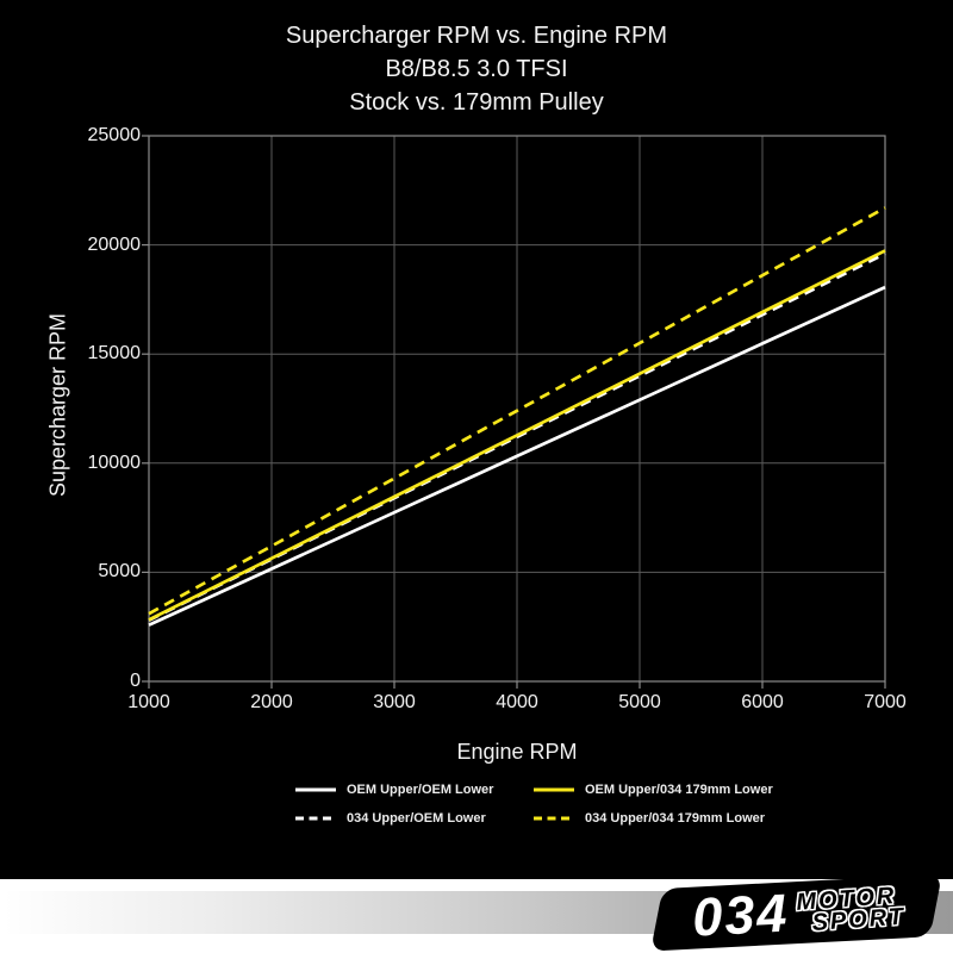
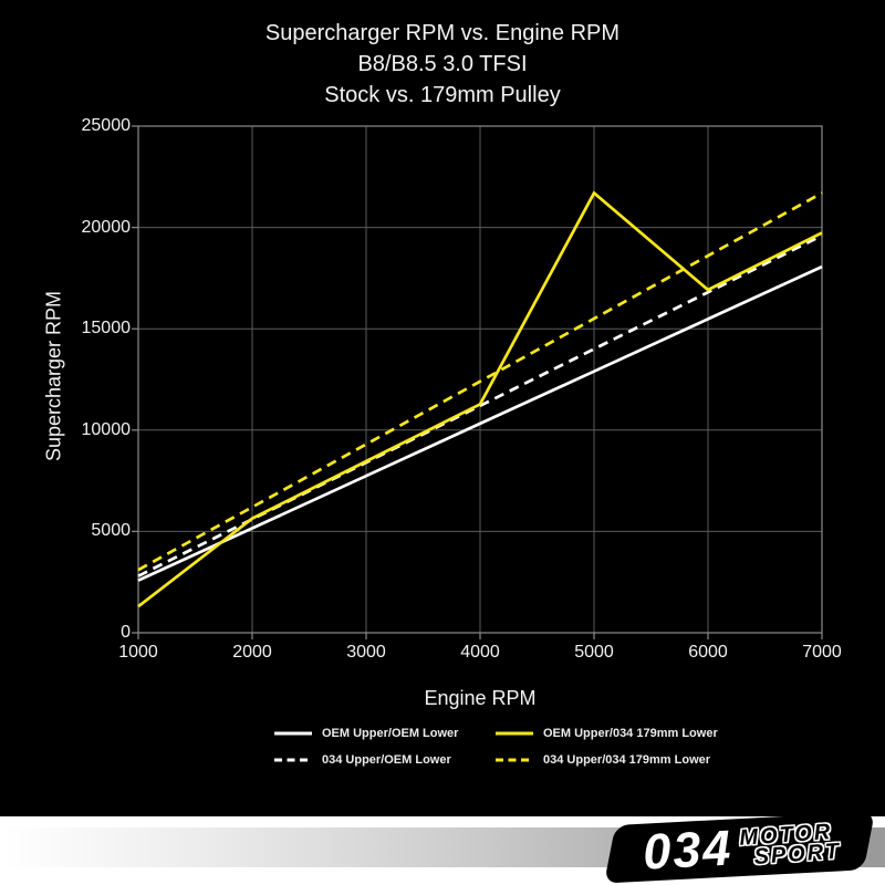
OEM Upper/034 179mm Lower/1000: 2800 -> 1300
OEM Upper/034 179mm Lower/5000: 14100 -> 21700
